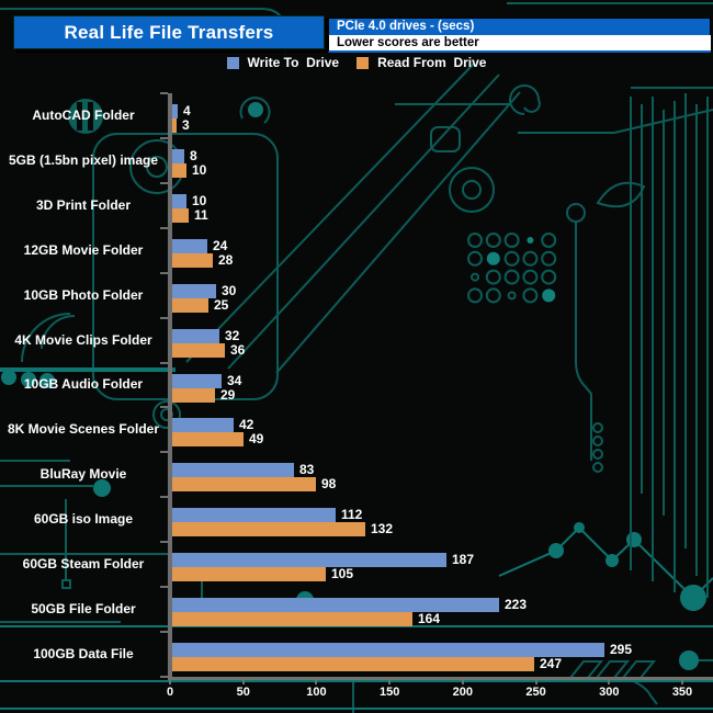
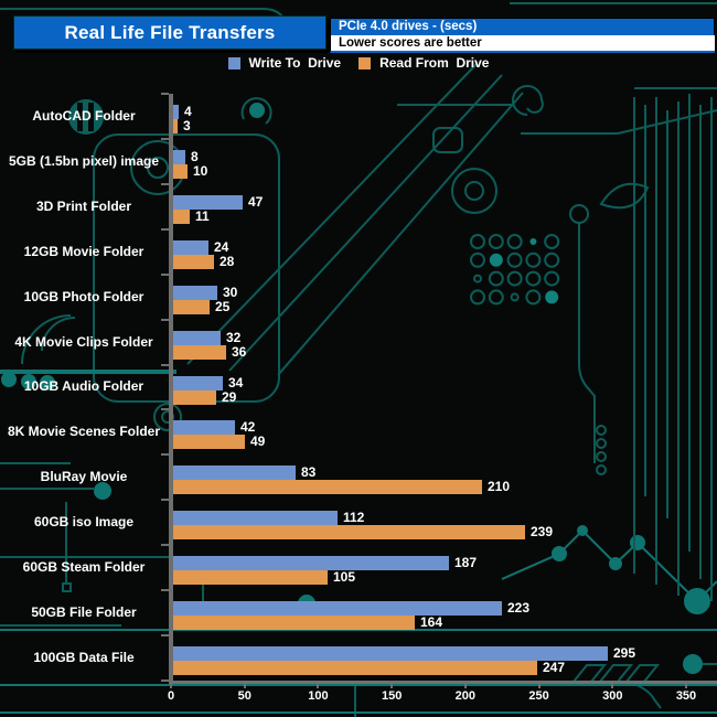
Write To Drive/3D Print Folder: 10 -> 47
Read From Drive/BluRay Movie: 98 -> 210
Read From Drive/60GB iso Image: 132 -> 239
